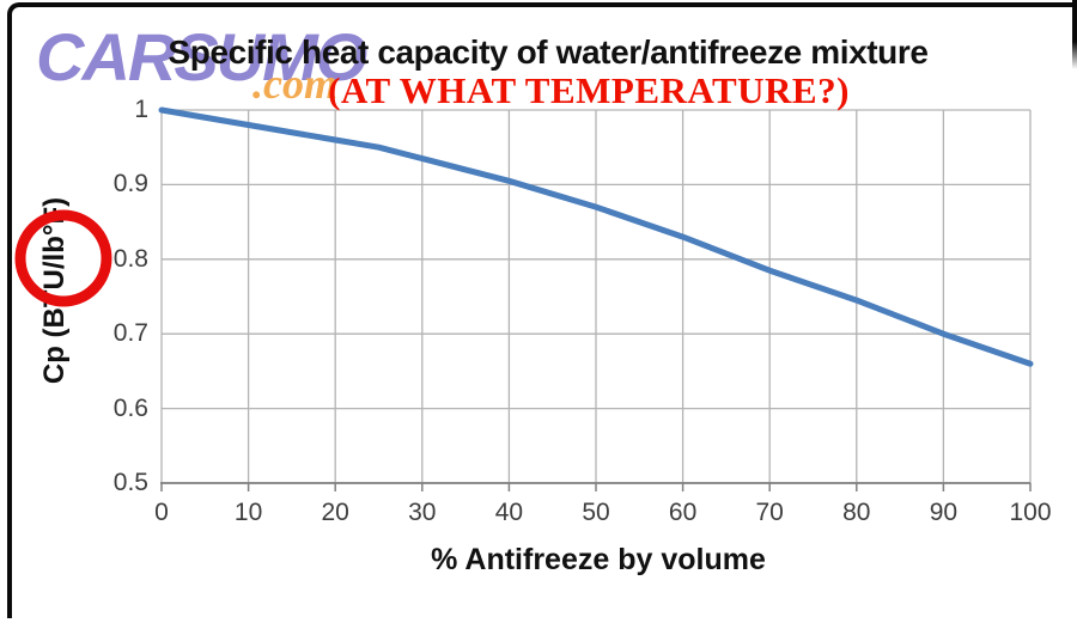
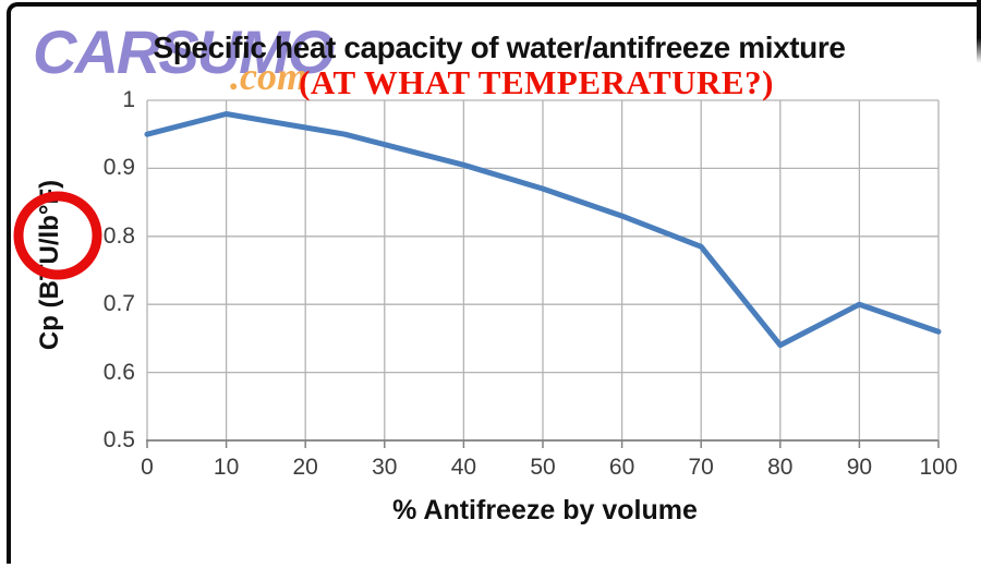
0: 1.00 -> 0.95
80: 0.74 -> 0.64
